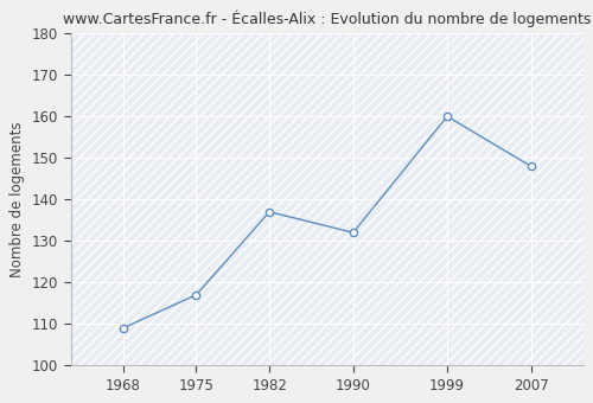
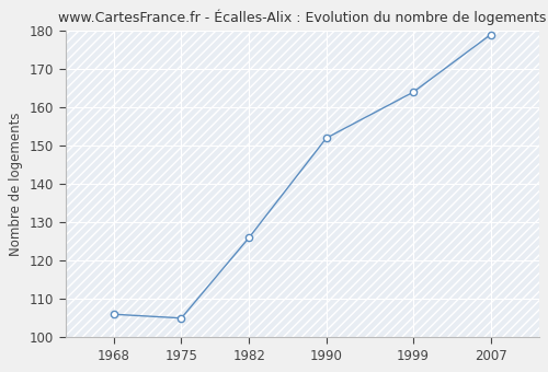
1968: 109 -> 106
1975: 117 -> 105
1982: 137 -> 126
1990: 132 -> 152
1999: 160 -> 164
2007: 148 -> 179
